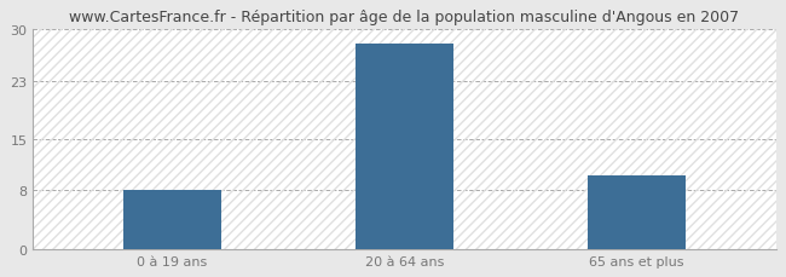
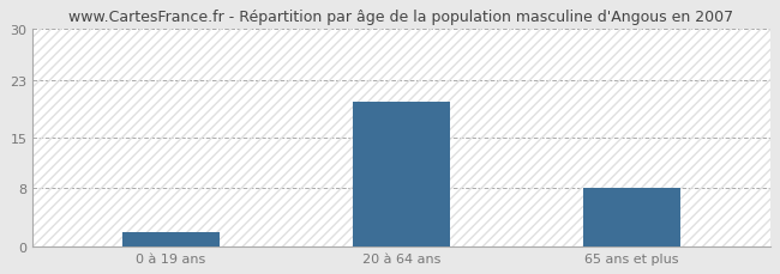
0 à 19 ans: 8 -> 2
20 à 64 ans: 28 -> 20
65 ans et plus: 10 -> 8
